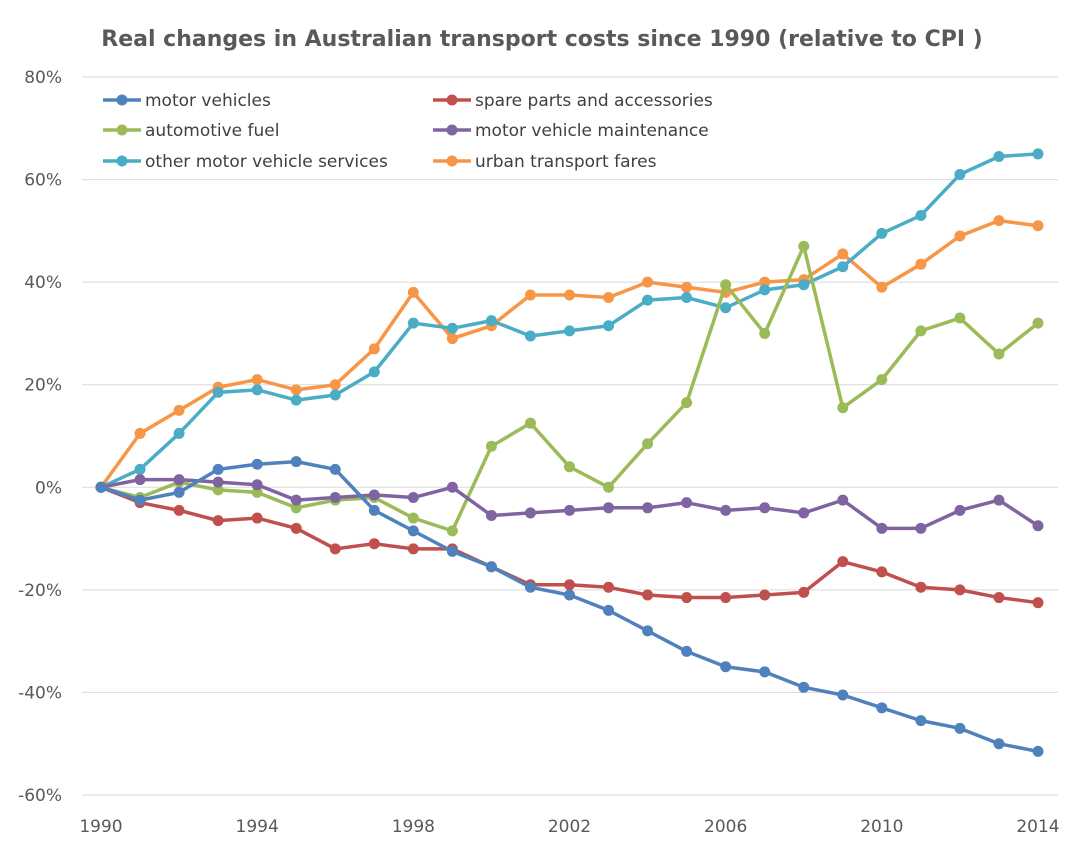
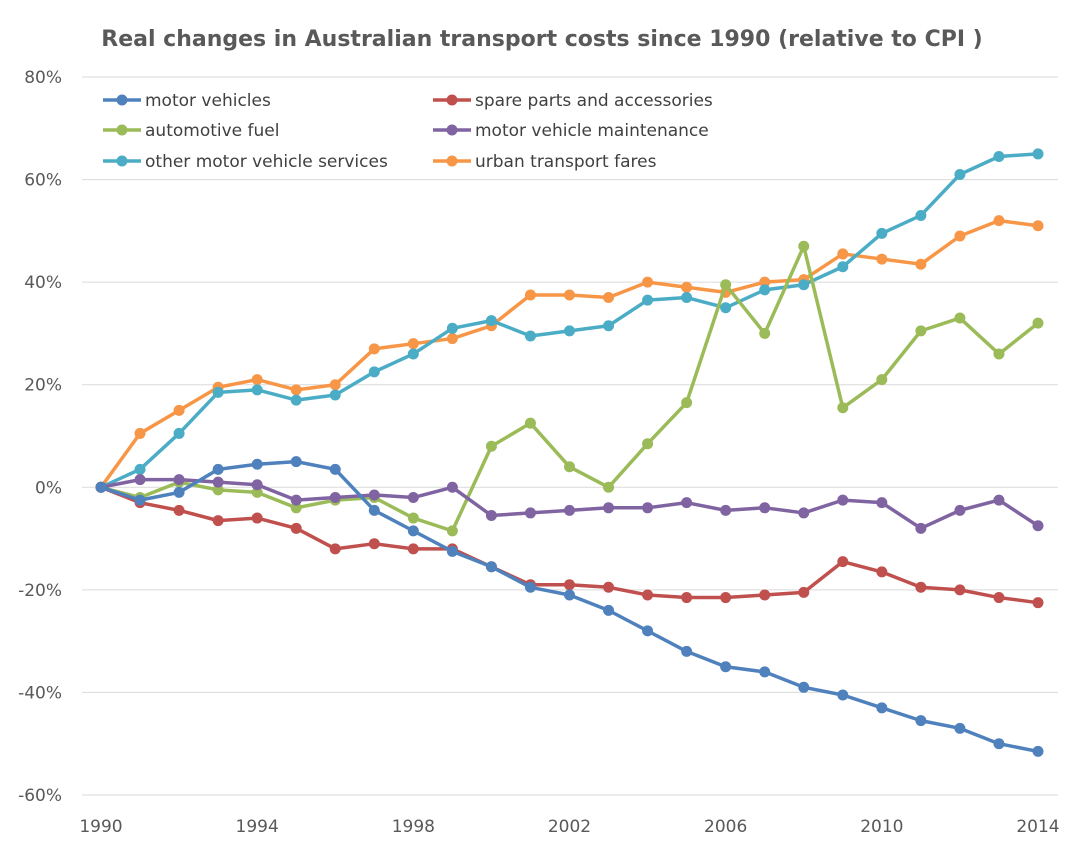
other motor vehicle services/1998: 32% -> 26%
urban transport fares/1998: 38% -> 28%
motor vehicle maintenance/2010: -8% -> -3%
urban transport fares/2010: 39% -> 44%
